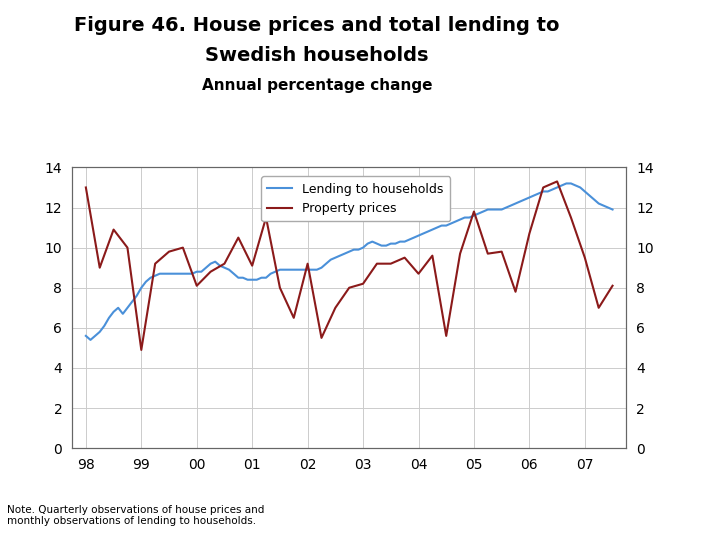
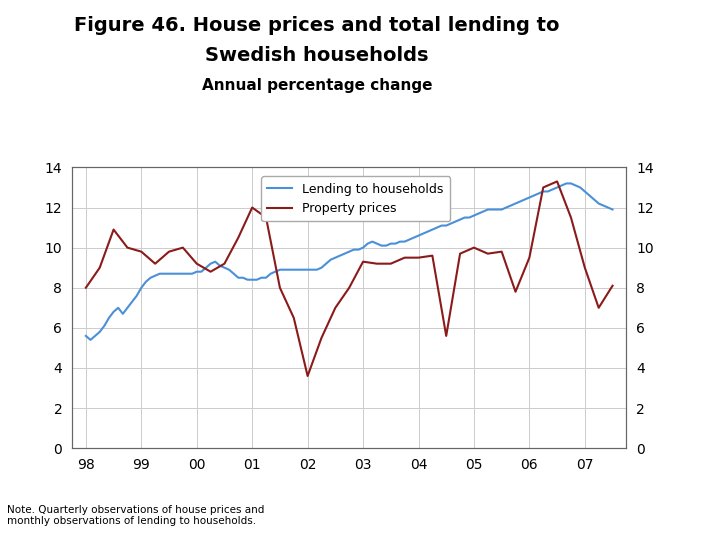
Property prices/98: 13.0 -> 8.0
Property prices/99: 4.9 -> 9.8
Property prices/00: 8.1 -> 9.2
Property prices/01: 9.1 -> 12.0
Property prices/02: 9.2 -> 3.6
Property prices/03: 8.2 -> 9.3
Property prices/04: 8.7 -> 9.5
Property prices/05: 11.8 -> 10.0
Property prices/06: 10.7 -> 9.5
Property prices/07: 9.5 -> 9.0
